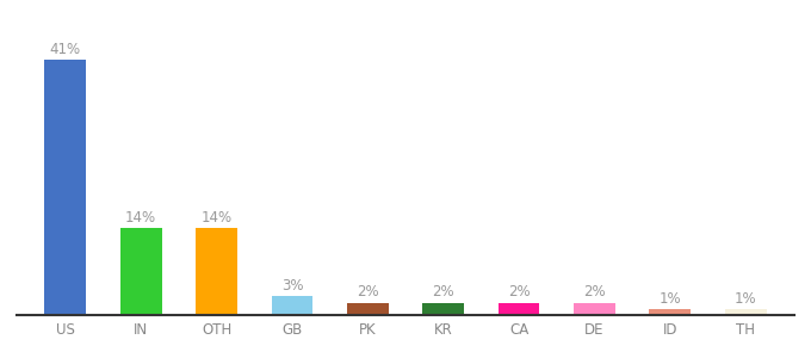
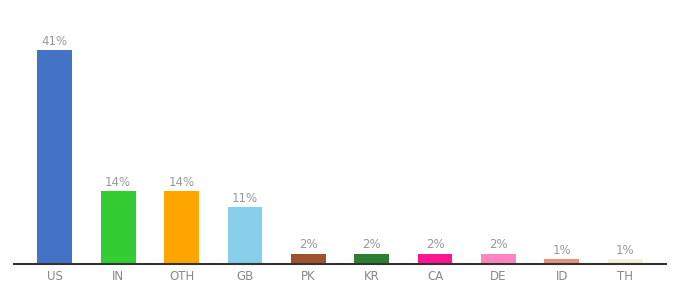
GB: 3% -> 11%
